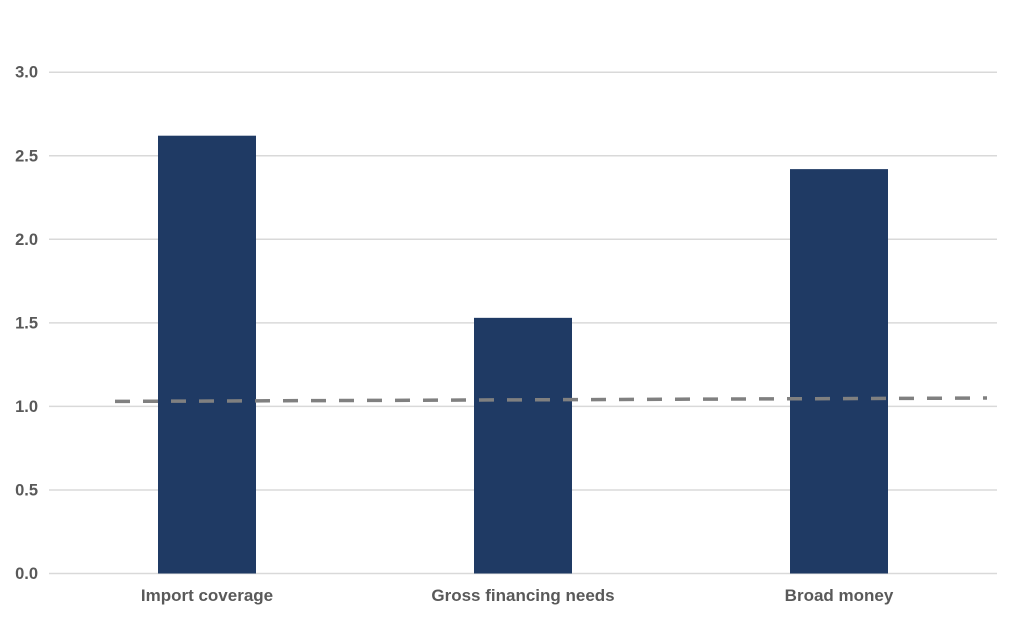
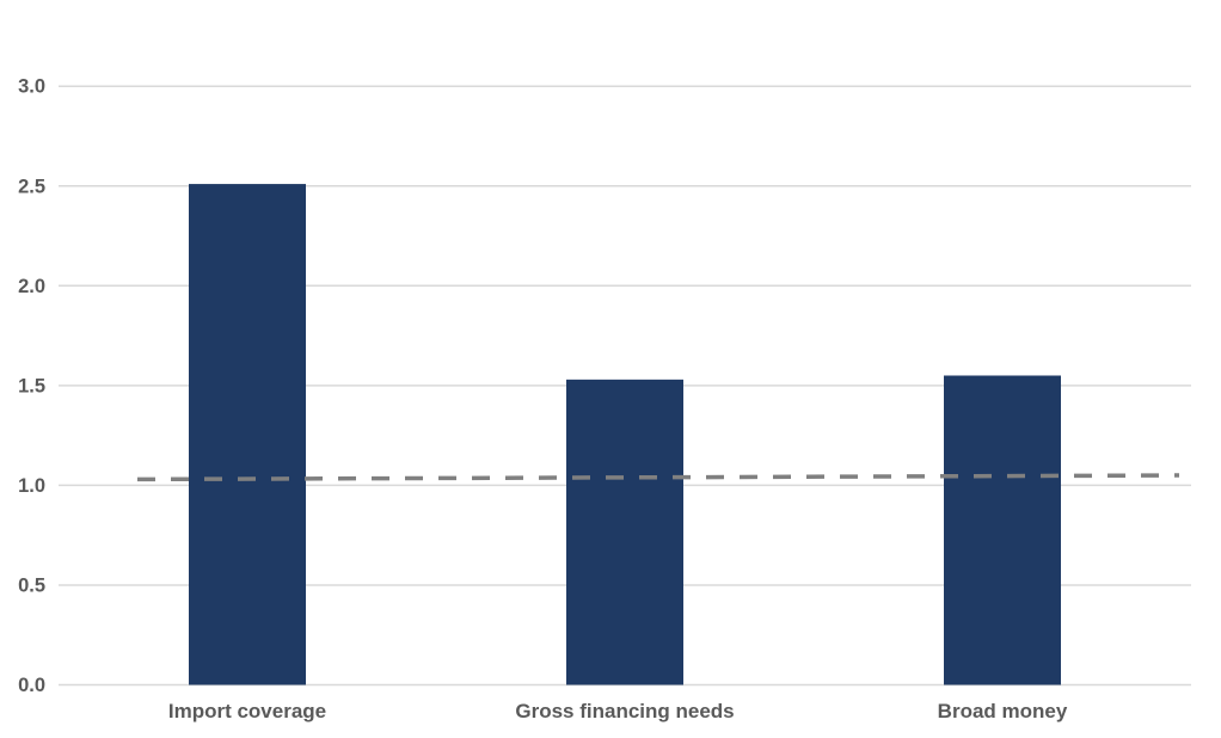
Import coverage: 2.62 -> 2.51
Broad money: 2.42 -> 1.55
